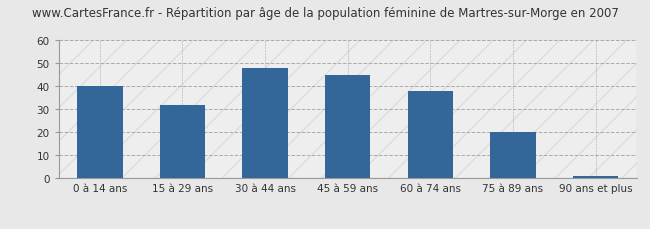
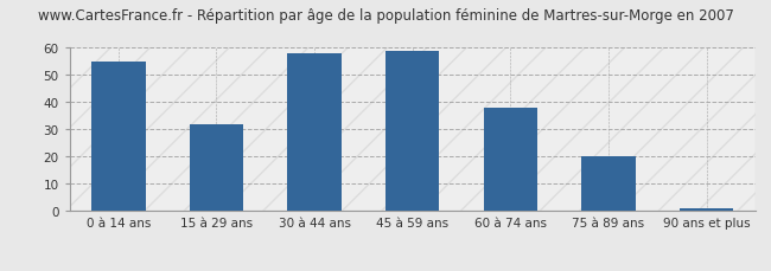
0 à 14 ans: 40 -> 55
30 à 44 ans: 48 -> 58
45 à 59 ans: 45 -> 59
